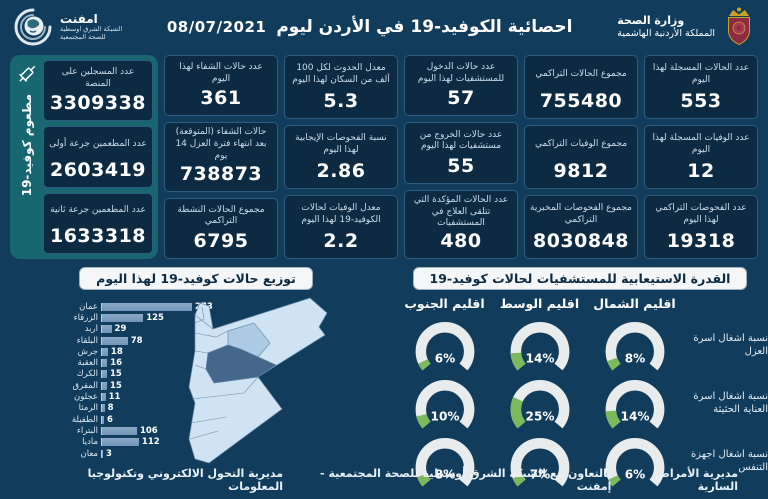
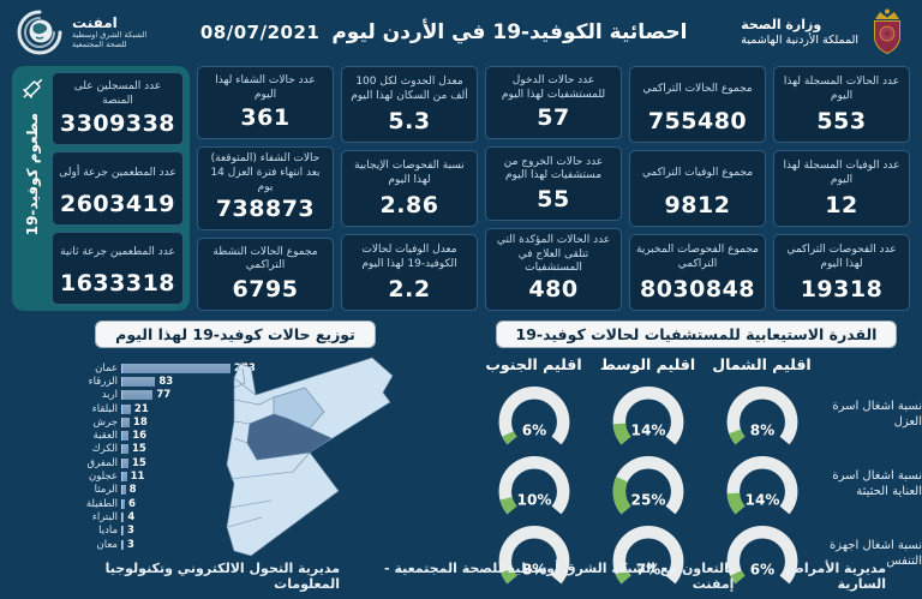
توزيع حالات كوفيد-19 لهذا اليوم/الزرقاء: 125 -> 83
توزيع حالات كوفيد-19 لهذا اليوم/اربد: 29 -> 77
توزيع حالات كوفيد-19 لهذا اليوم/البلقاء: 78 -> 21
توزيع حالات كوفيد-19 لهذا اليوم/البتراء: 106 -> 4
توزيع حالات كوفيد-19 لهذا اليوم/ماديا: 112 -> 3
